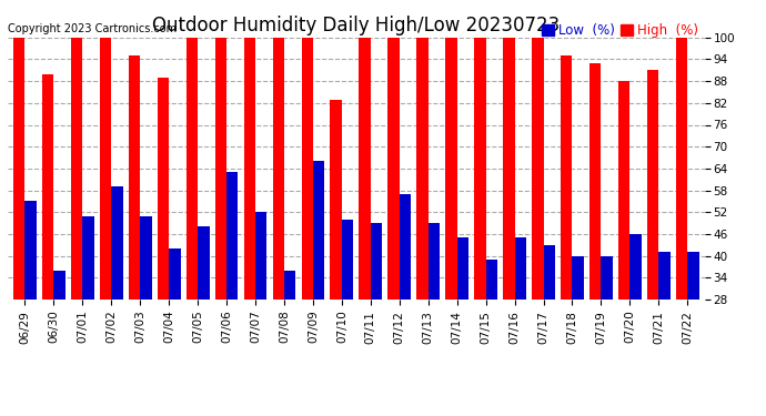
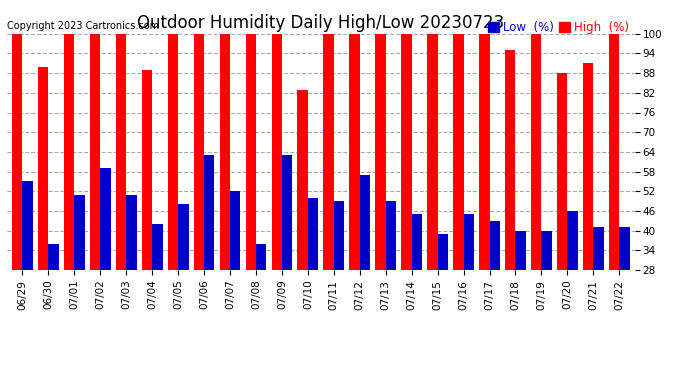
High (%)/07/03: 95 -> 100
Low (%)/07/09: 66 -> 63
High (%)/07/19: 93 -> 100
